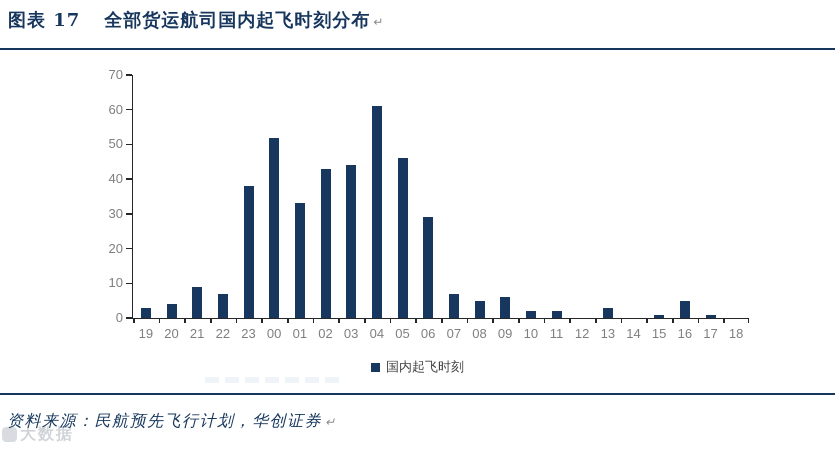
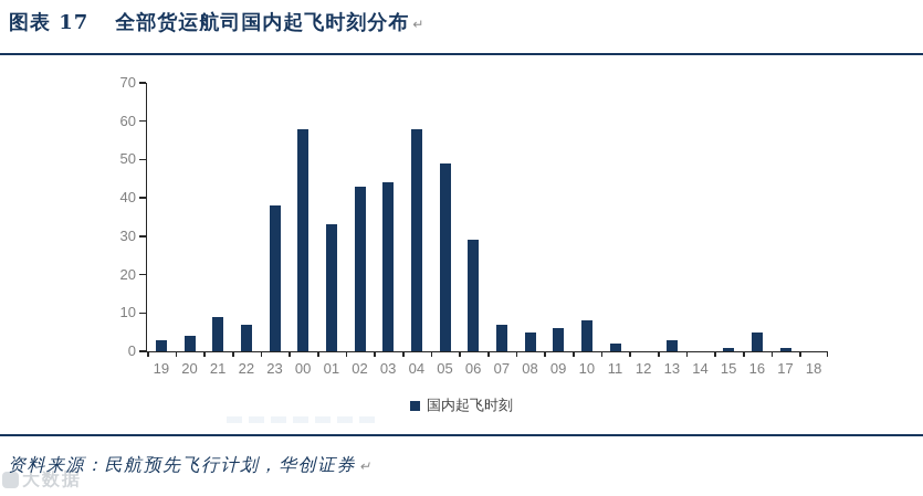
00: 52 -> 58
04: 61 -> 58
05: 46 -> 49
10: 2 -> 8
